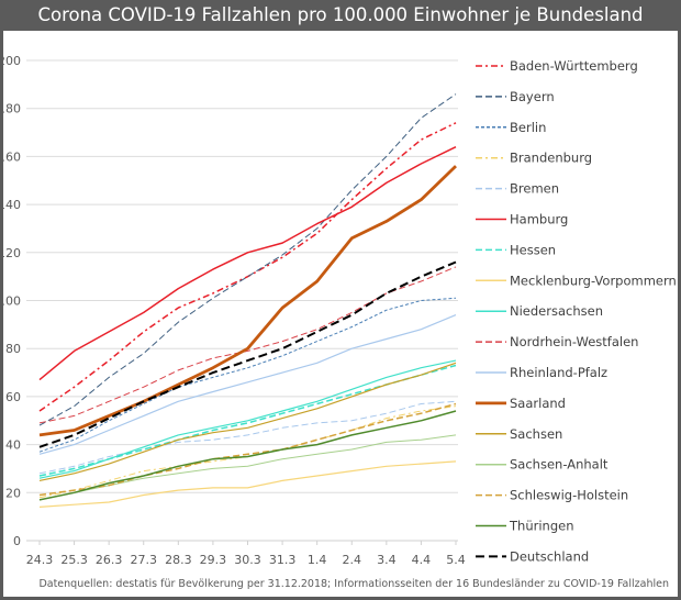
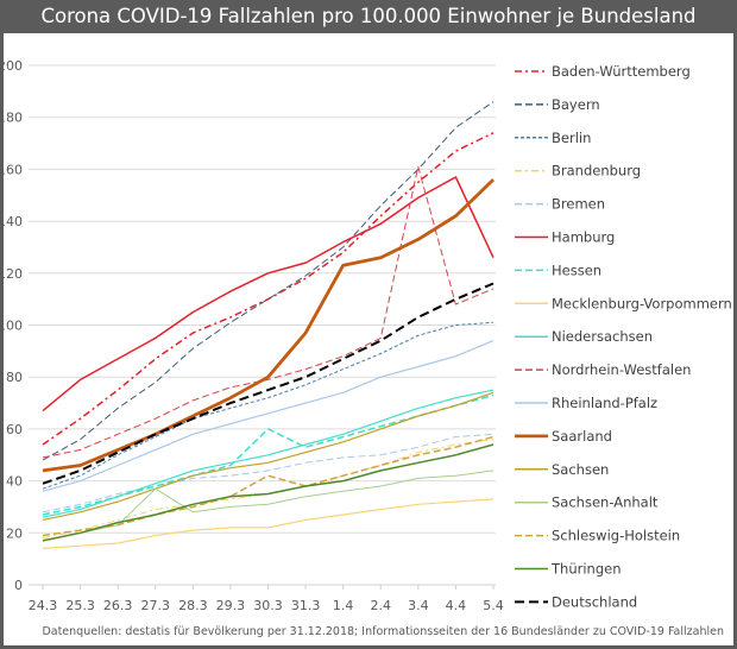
Sachsen-Anhalt/27.3: 26 -> 37
Hessen/30.3: 49 -> 60
Schleswig-Holstein/30.3: 36 -> 42
Saarland/1.4: 108 -> 123
Nordrhein-Westfalen/3.4: 103 -> 161
Hamburg/5.4: 164 -> 126
